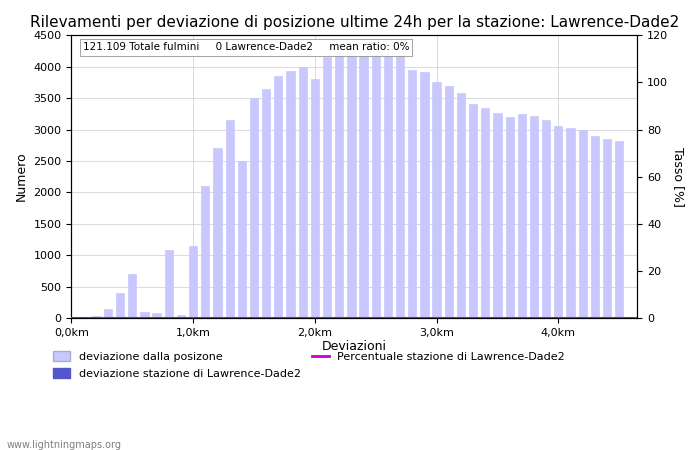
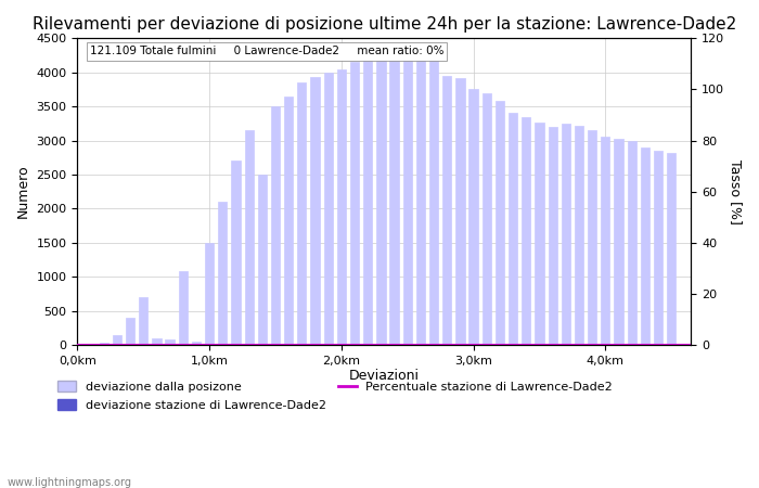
deviazione dalla posizone/1,0km: 1140 -> 1500
deviazione dalla posizone/2,0km: 3800 -> 4050
